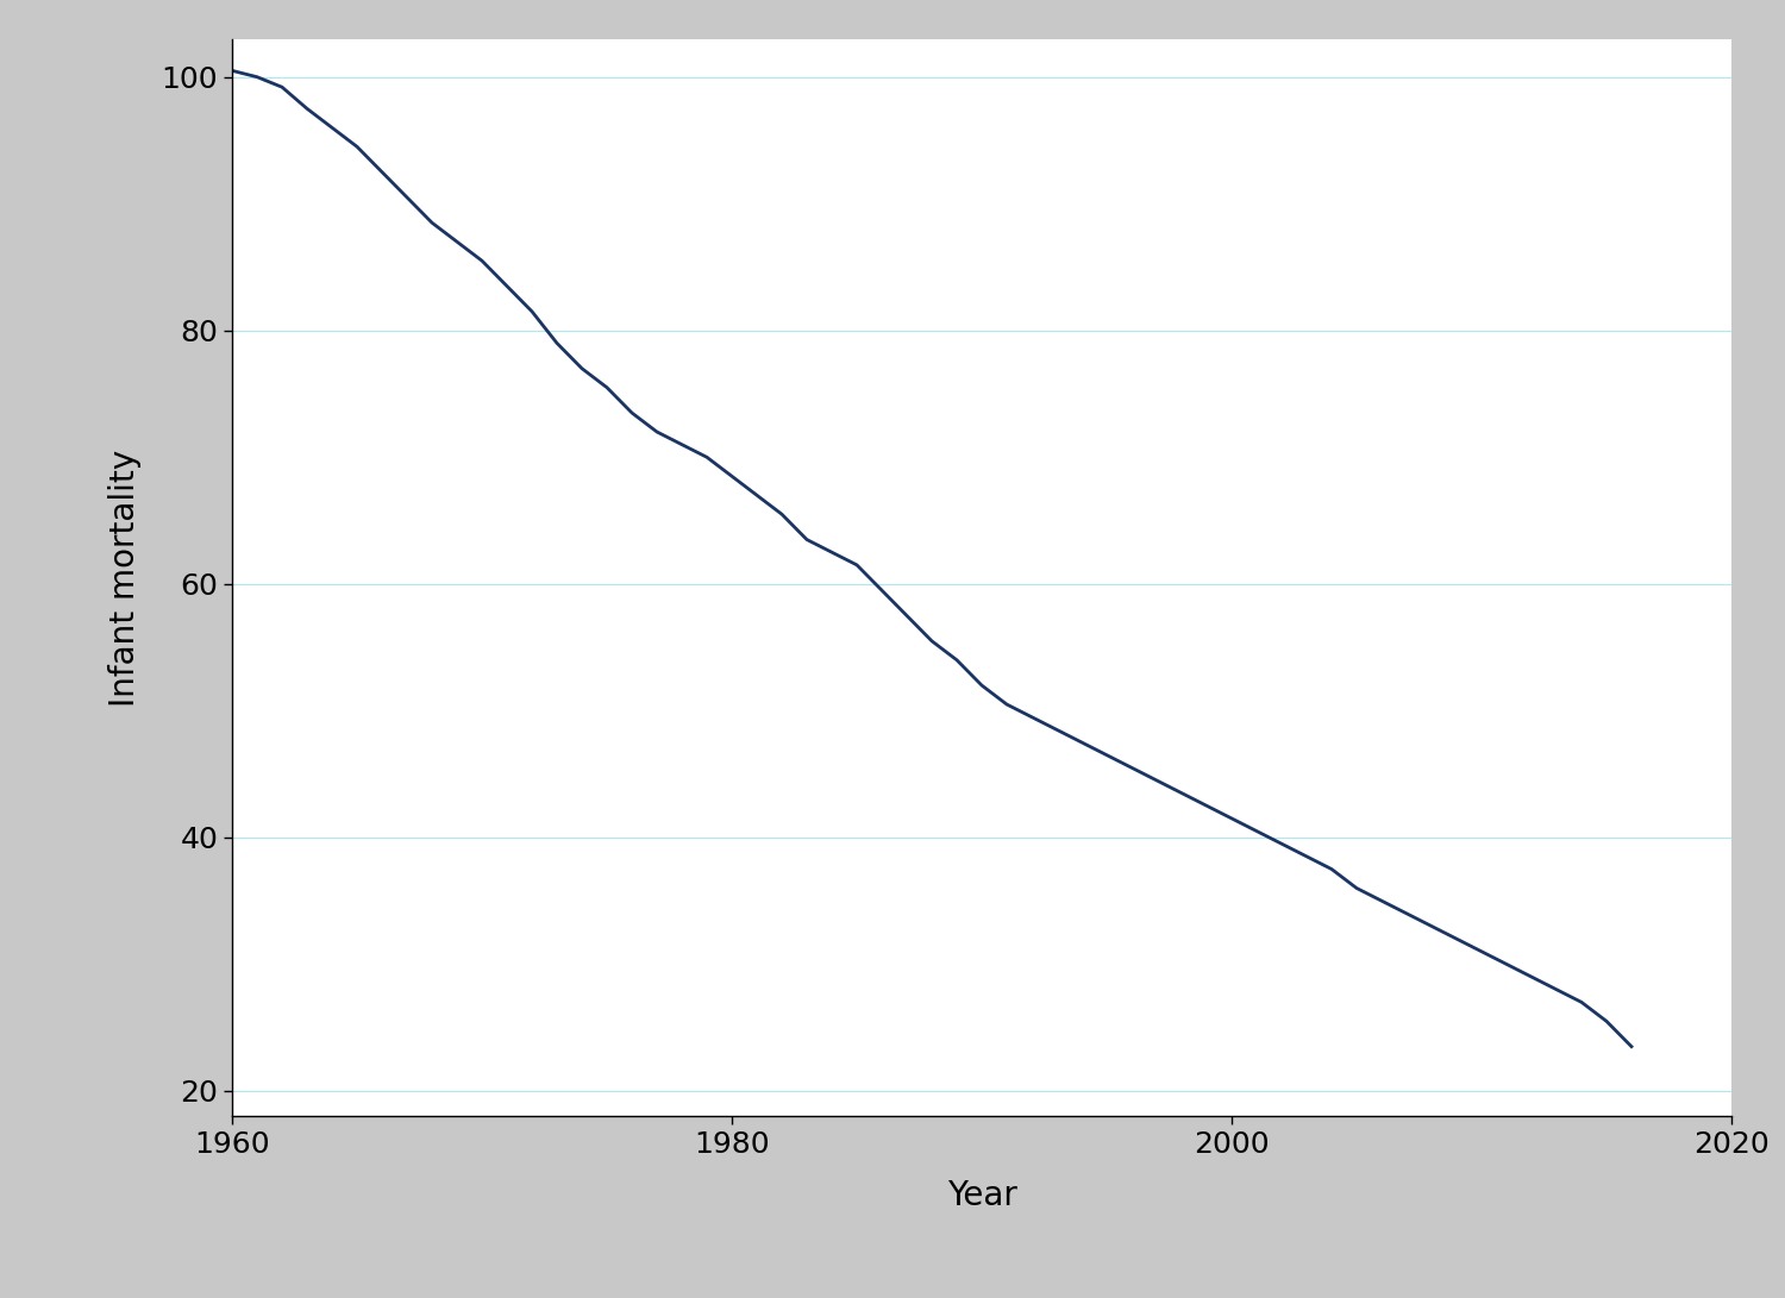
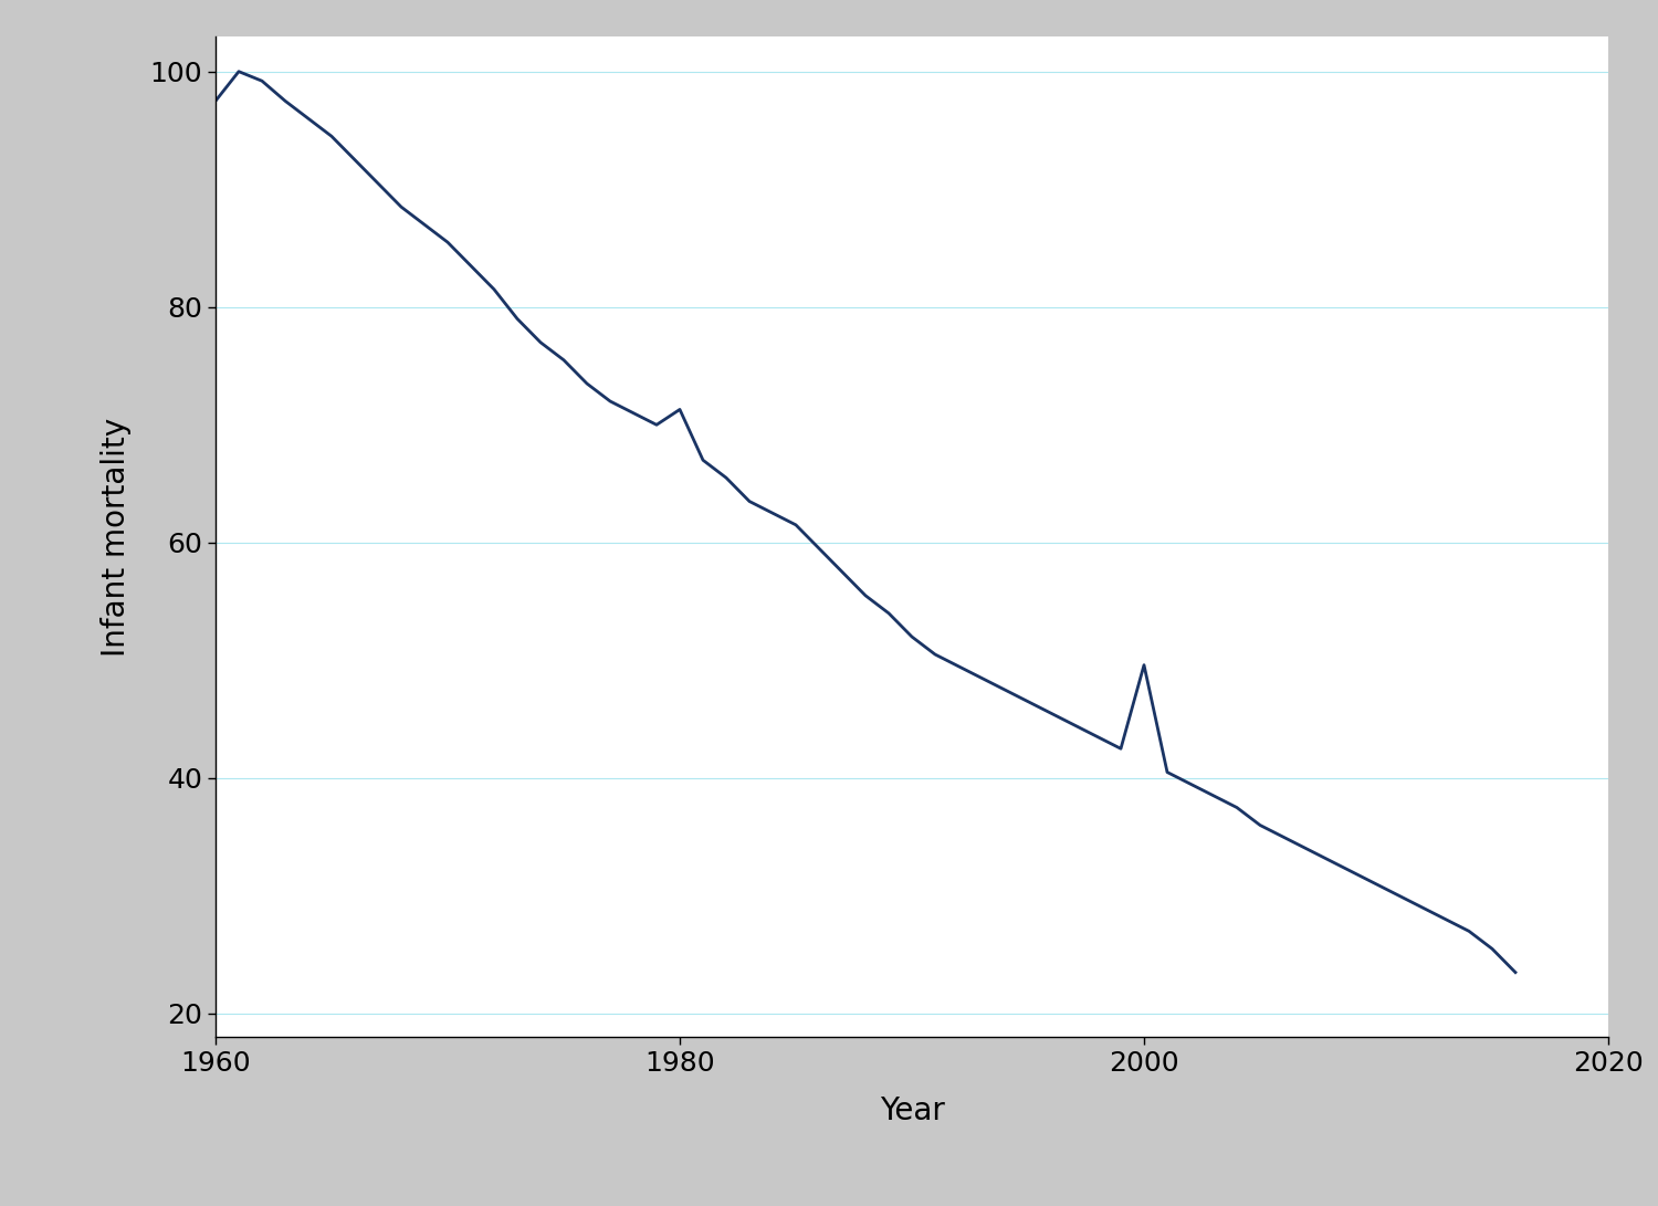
1960: 100.5 -> 97.5
1980: 68.5 -> 71.3
2000: 41.5 -> 49.6
